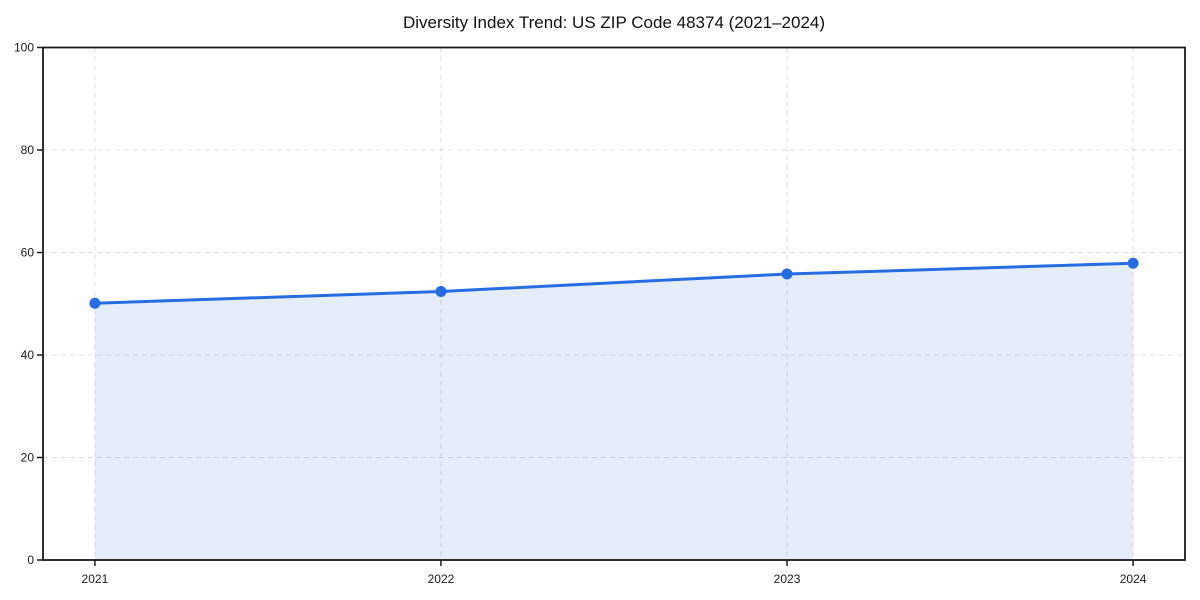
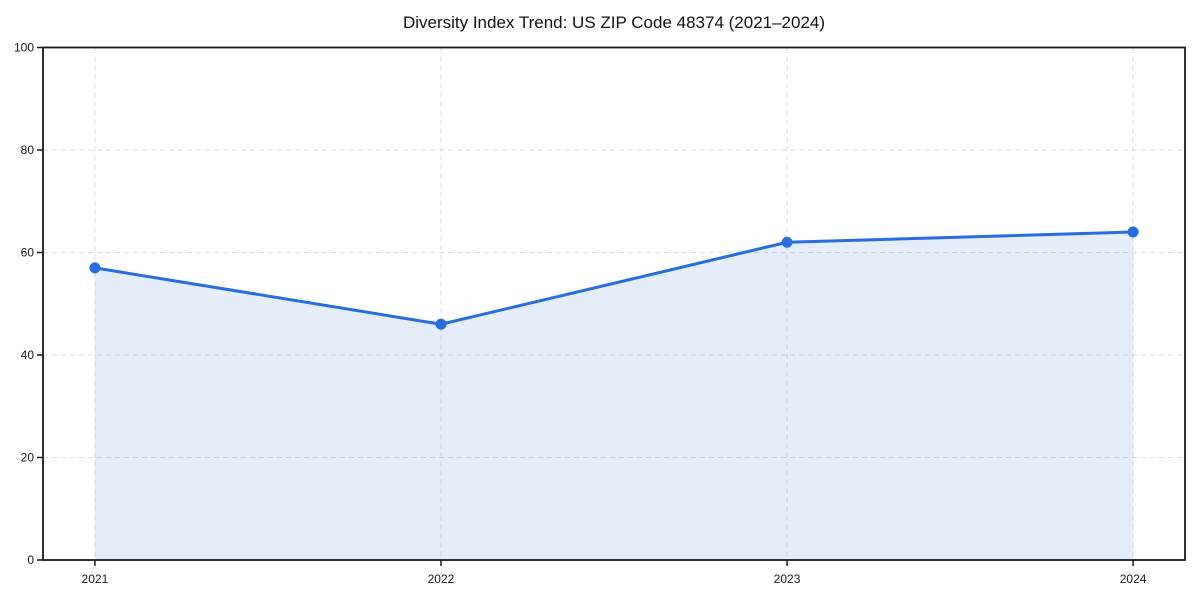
2021: 50 -> 57
2022: 52 -> 46
2023: 56 -> 62
2024: 58 -> 64
